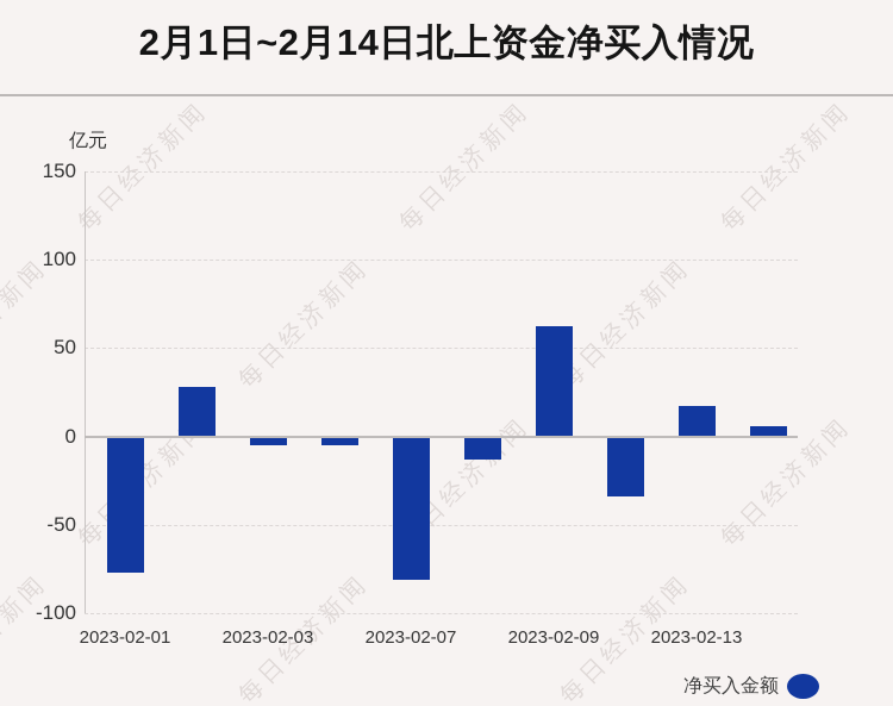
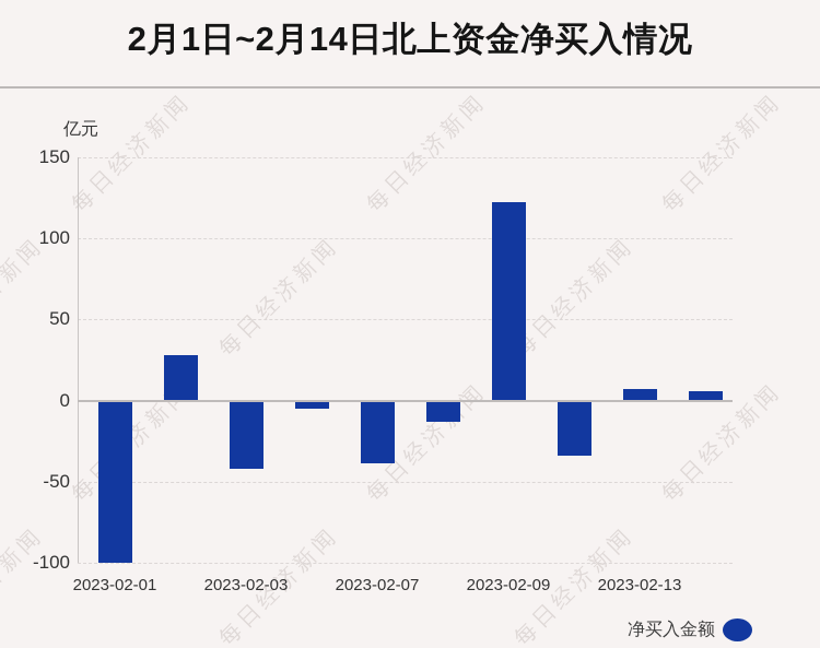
2023-02-01: -77 -> -100
2023-02-03: -5 -> -42
2023-02-07: -81 -> -39
2023-02-09: 62 -> 122
2023-02-13: 17 -> 7
